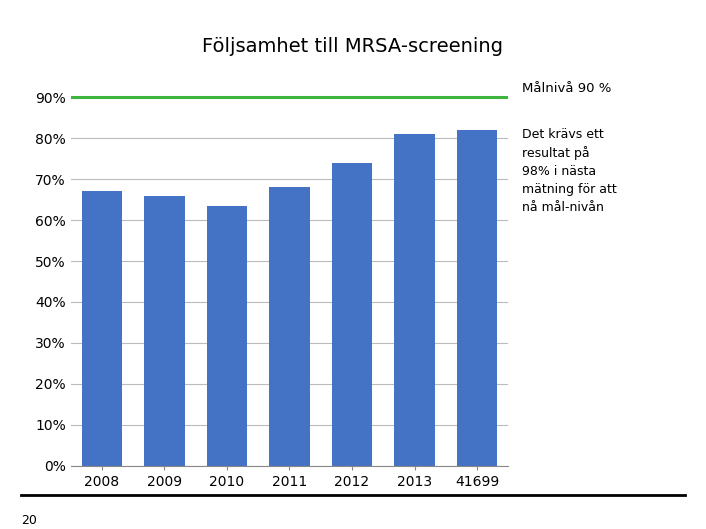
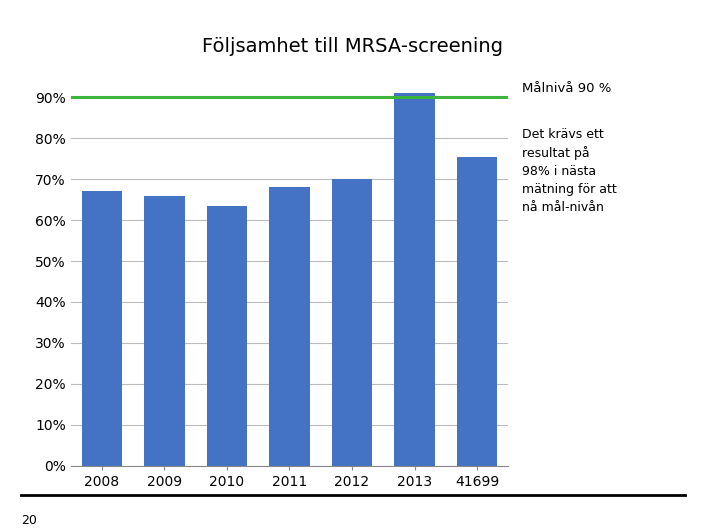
2012: 74.0% -> 70.0%
2013: 81.0% -> 91.0%
41699: 82.0% -> 75.5%
